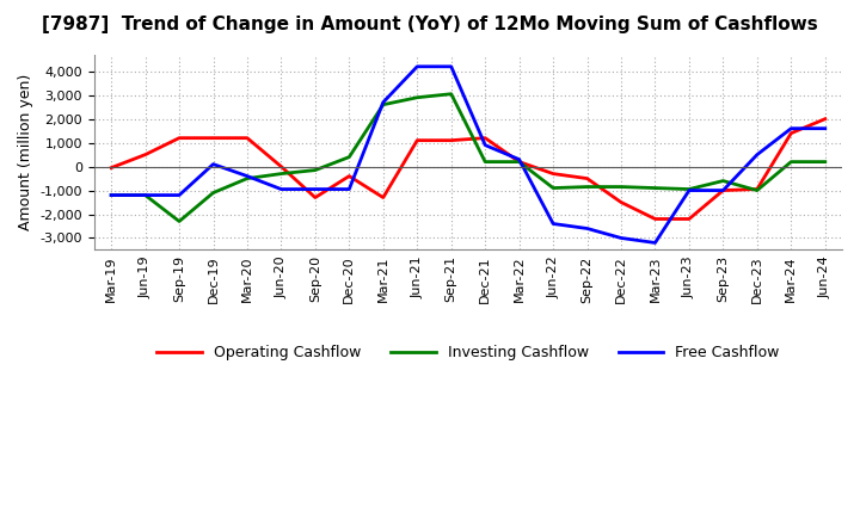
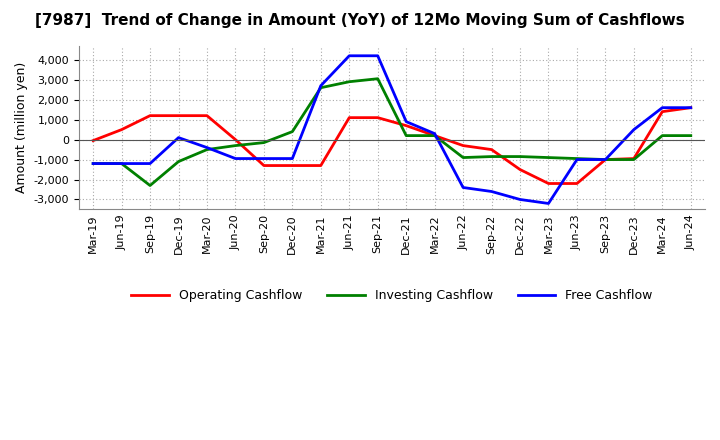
Operating Cashflow/Dec-20: -400 -> -1,300
Operating Cashflow/Dec-21: 1,200 -> 700
Investing Cashflow/Sep-23: -600 -> -1,000
Operating Cashflow/Jun-24: 2,000 -> 1,600
